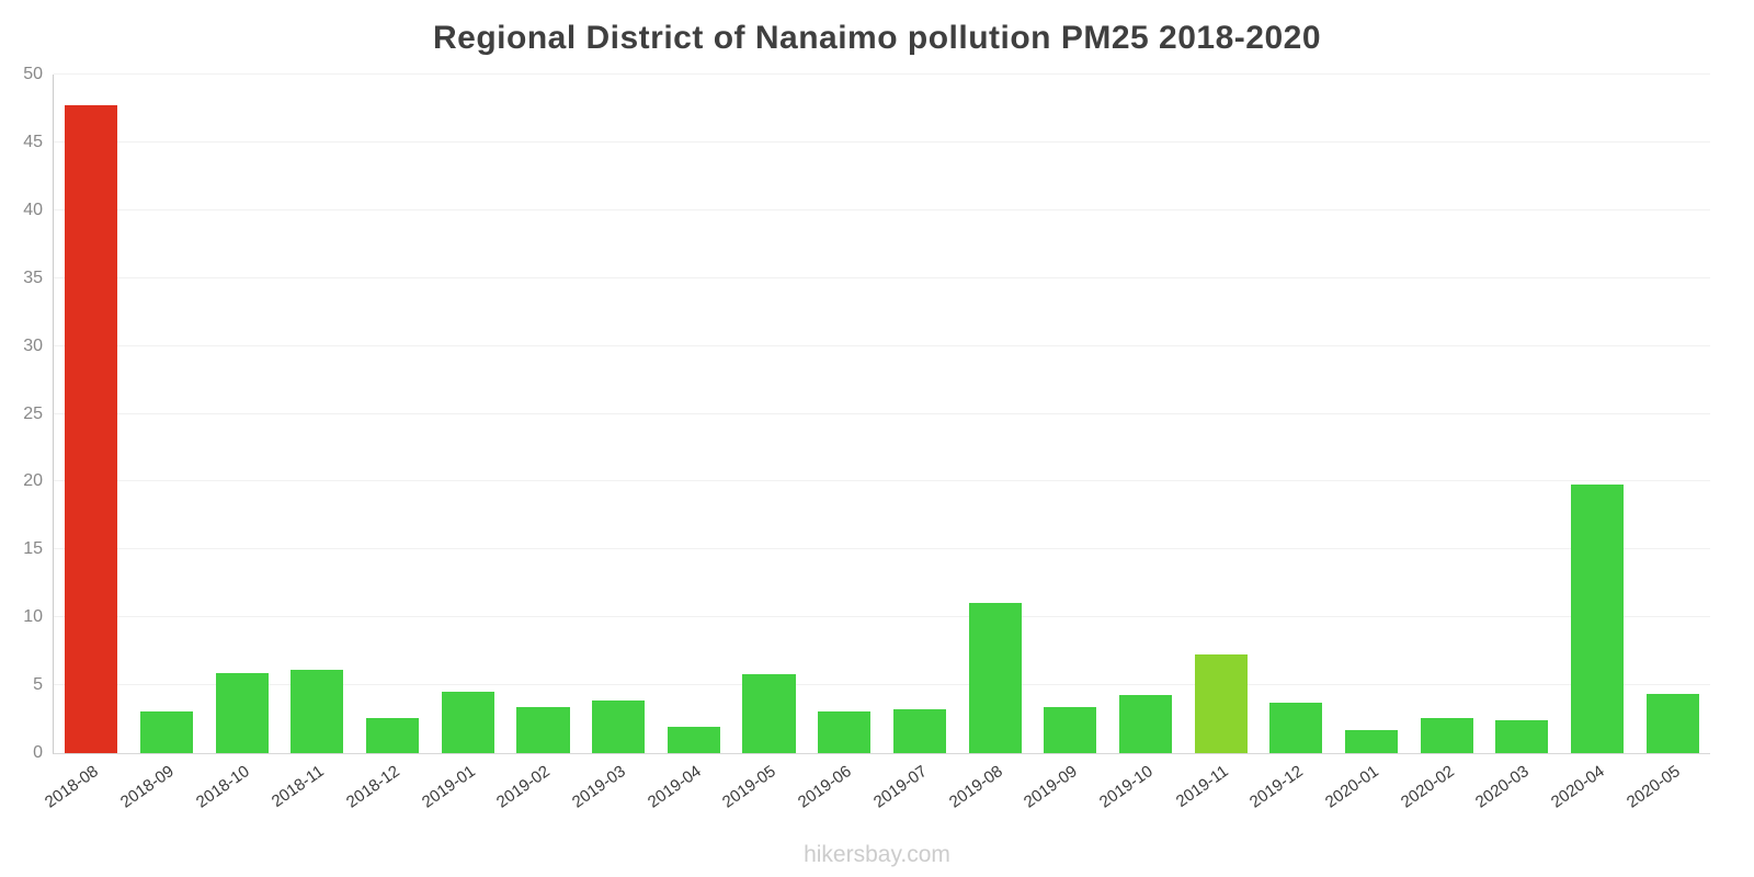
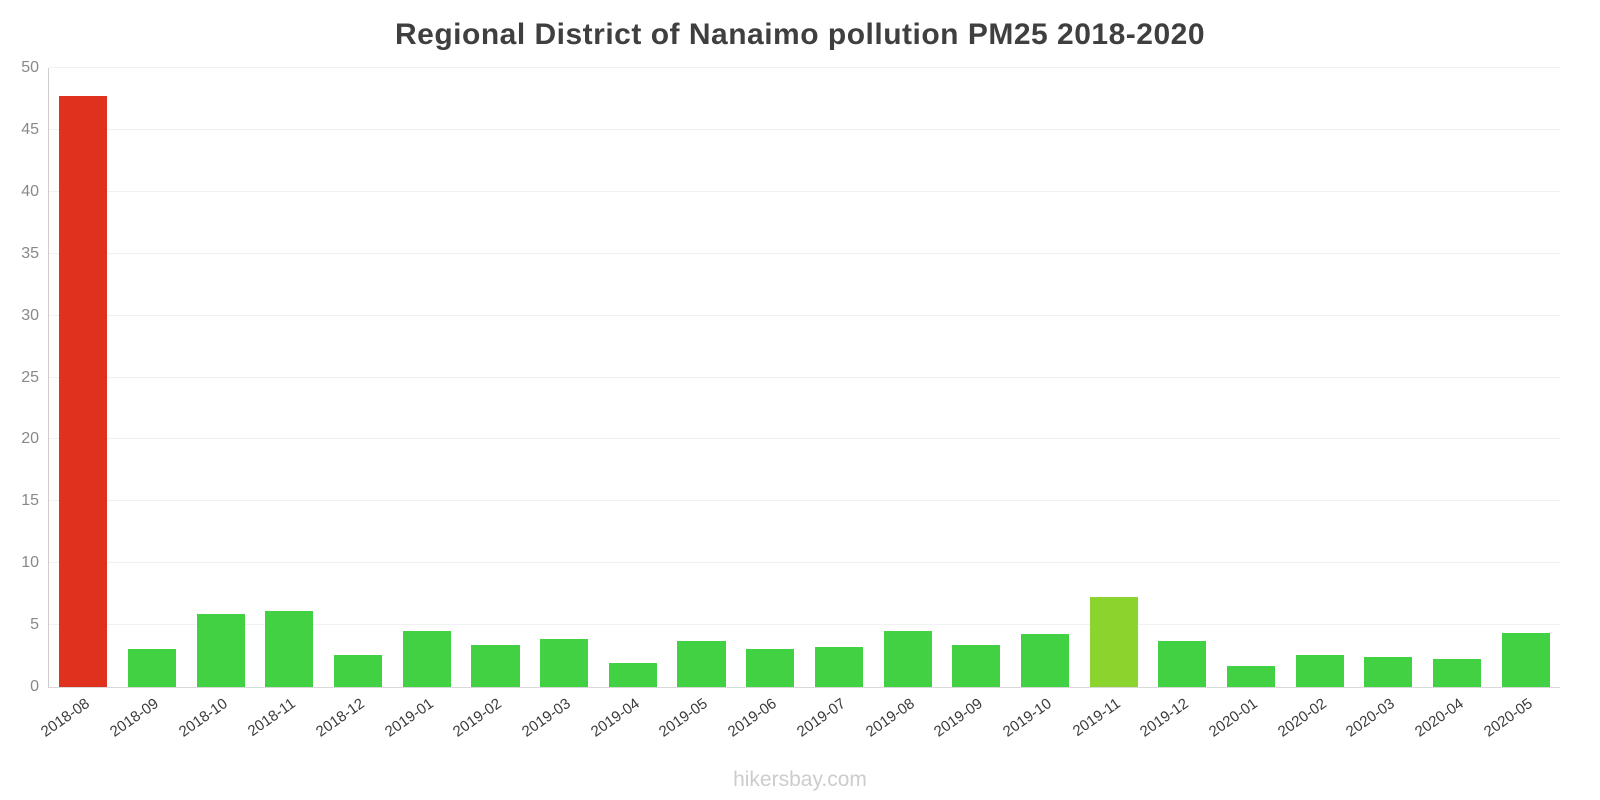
2019-05: 5.8 -> 3.7
2019-08: 11.1 -> 4.5
2020-04: 19.8 -> 2.3
